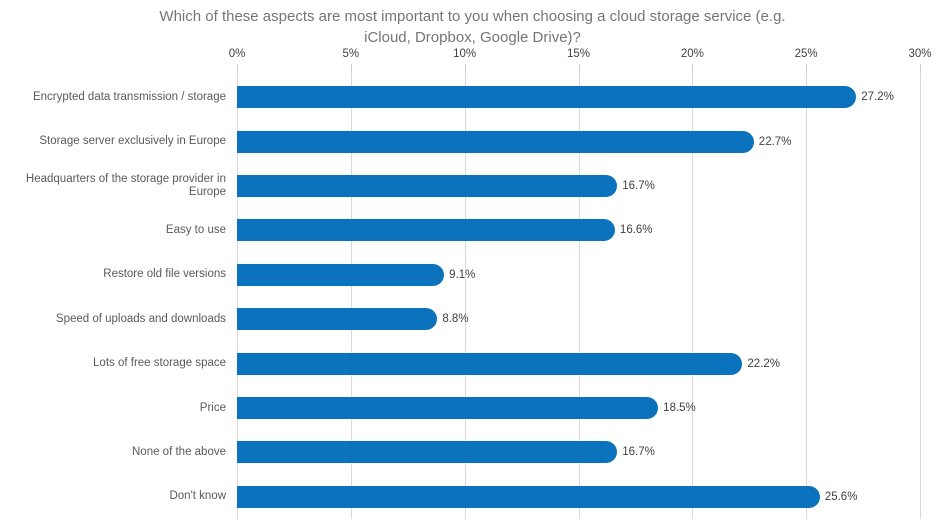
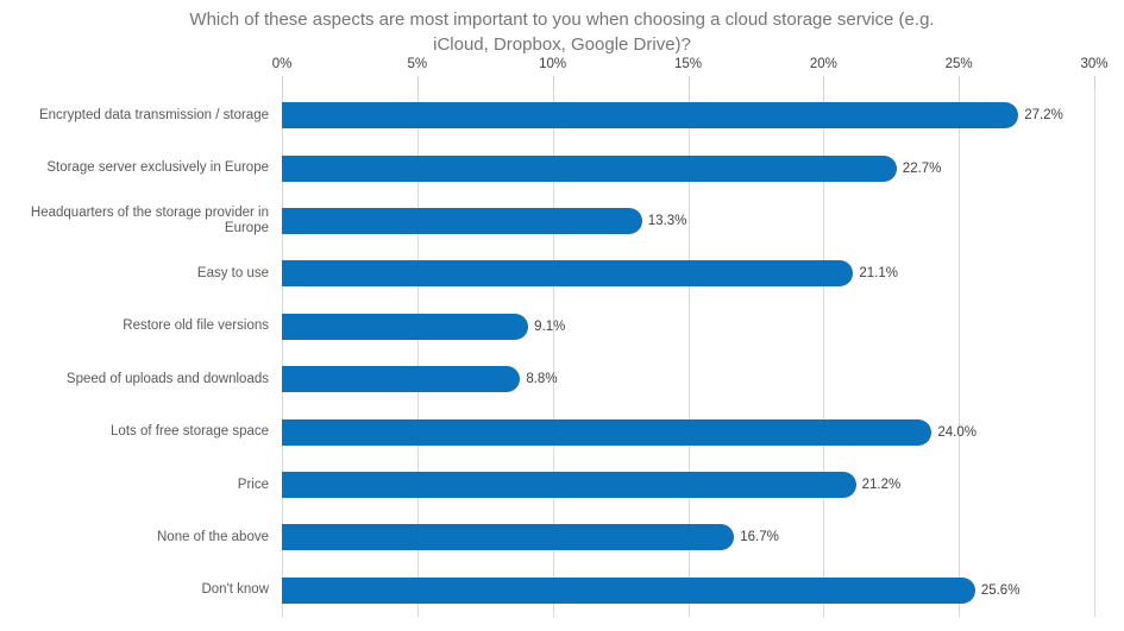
Headquarters of the storage provider in Europe: 16.7% -> 13.3%
Easy to use: 16.6% -> 21.1%
Lots of free storage space: 22.2% -> 24.0%
Price: 18.5% -> 21.2%
